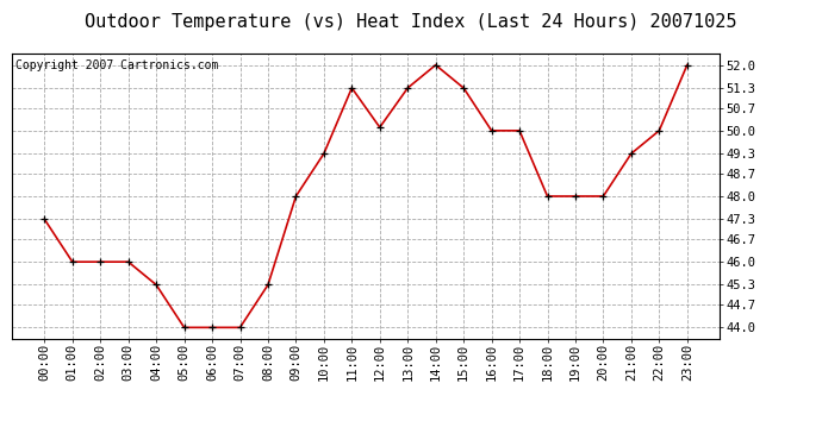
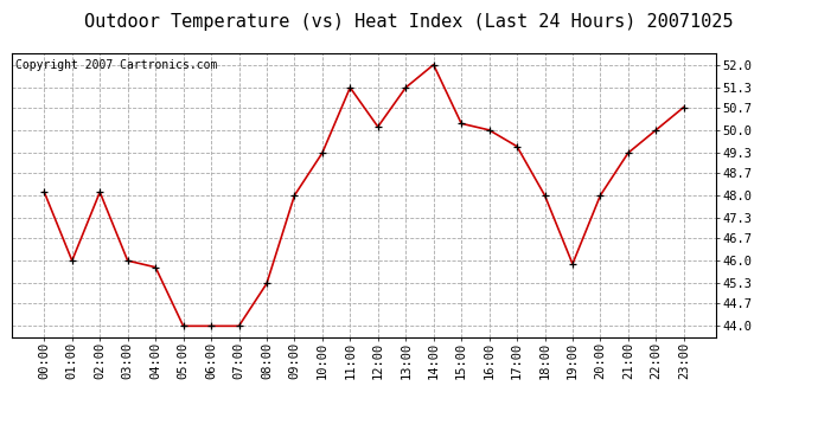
00:00: 47.3 -> 48.1
02:00: 46.0 -> 48.1
04:00: 45.3 -> 45.8
15:00: 51.3 -> 50.2
17:00: 50.0 -> 49.5
19:00: 48.0 -> 45.9
23:00: 52.0 -> 50.7
